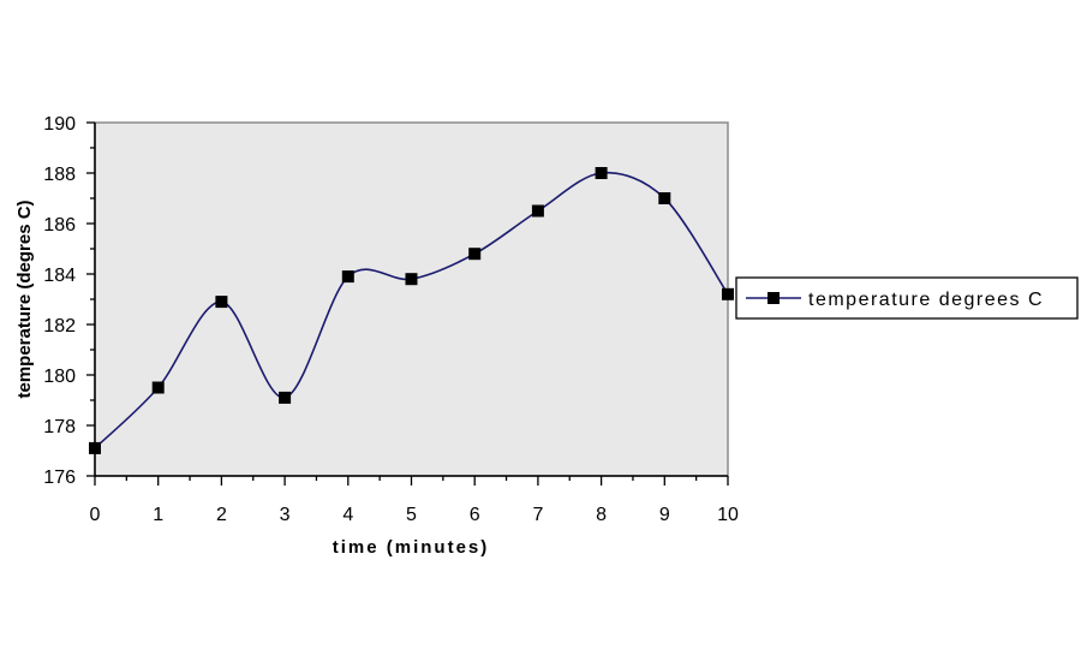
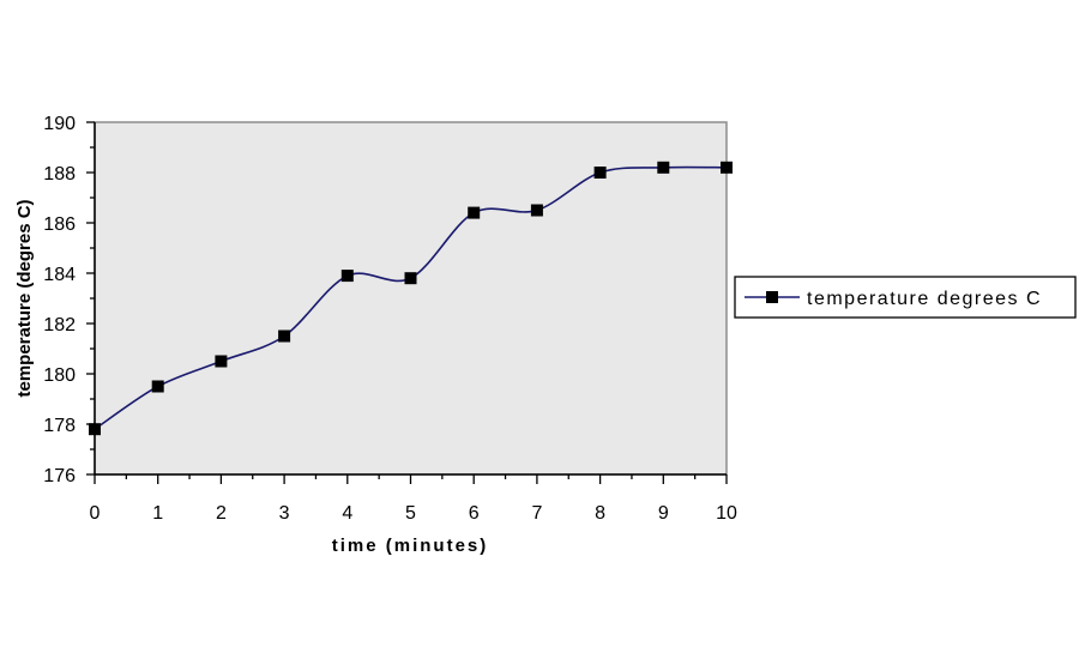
0: 177.1 -> 177.8
2: 182.9 -> 180.5
3: 179.1 -> 181.5
6: 184.8 -> 186.4
9: 187.0 -> 188.2
10: 183.2 -> 188.2
